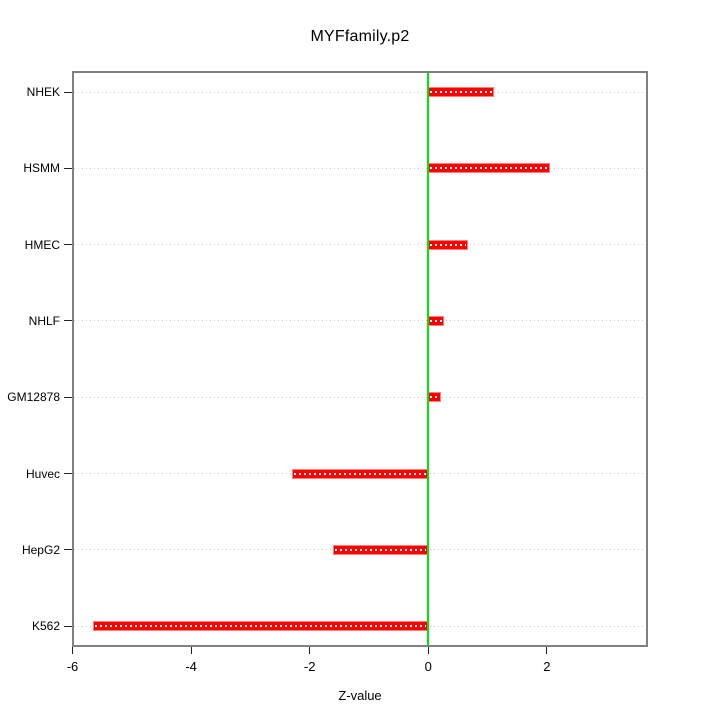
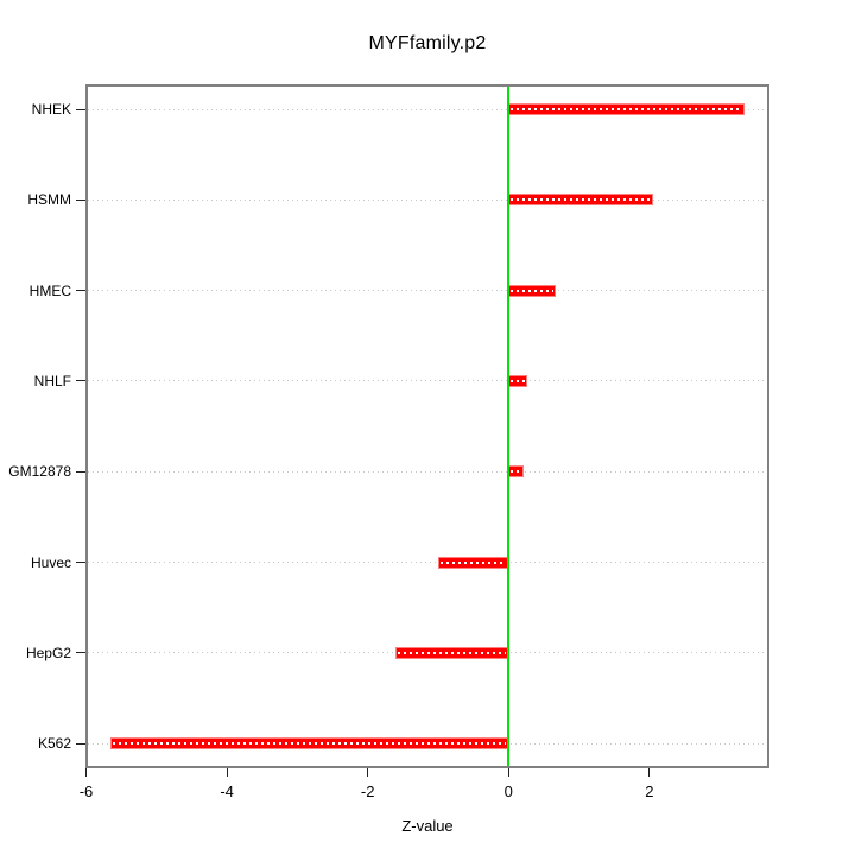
NHEK: 1.1 -> 3.4
Huvec: -2.3 -> -1.0
